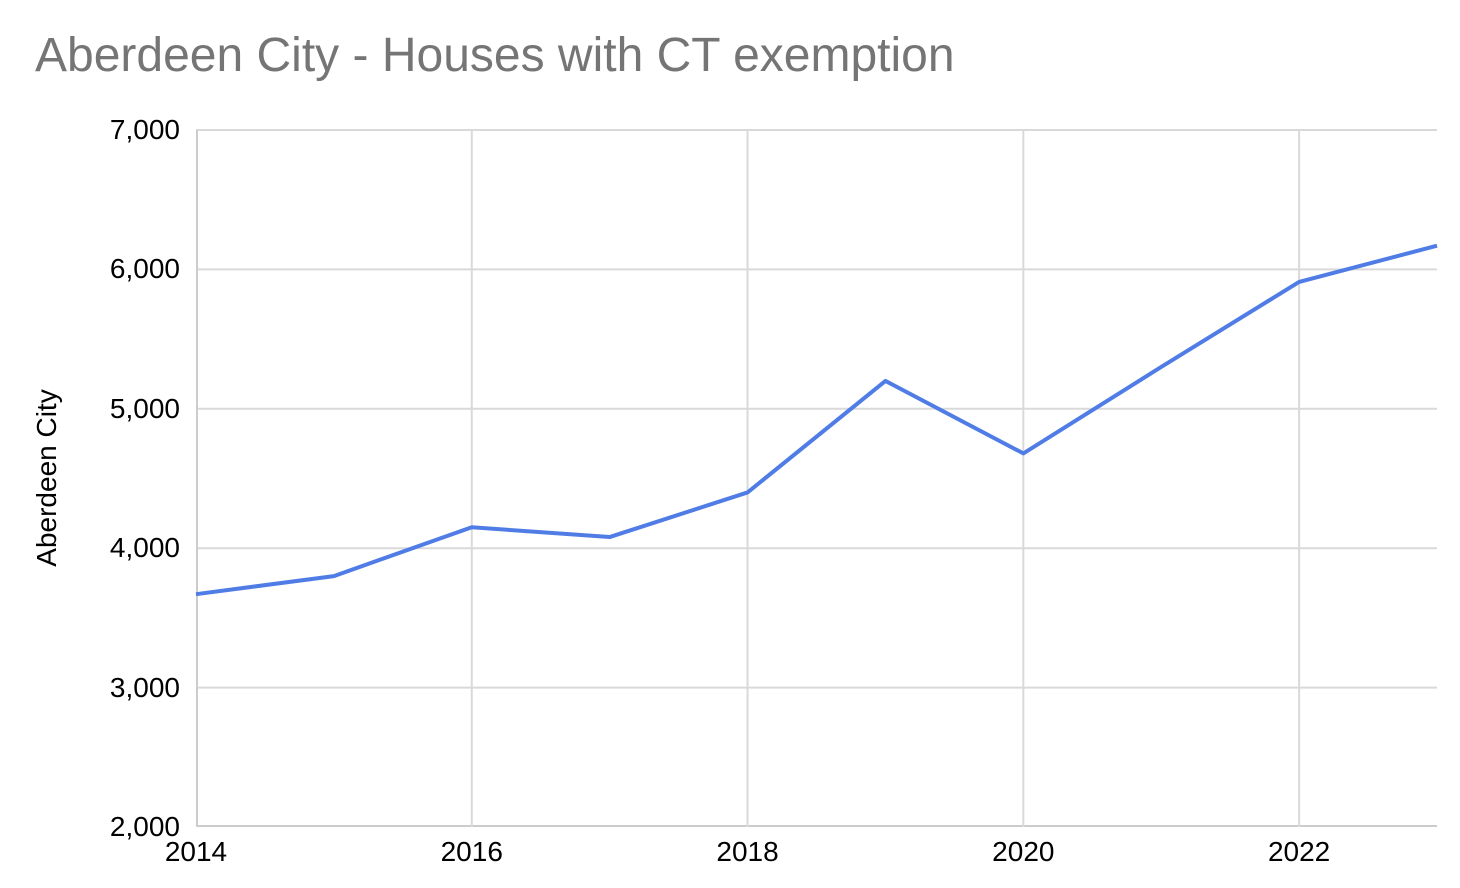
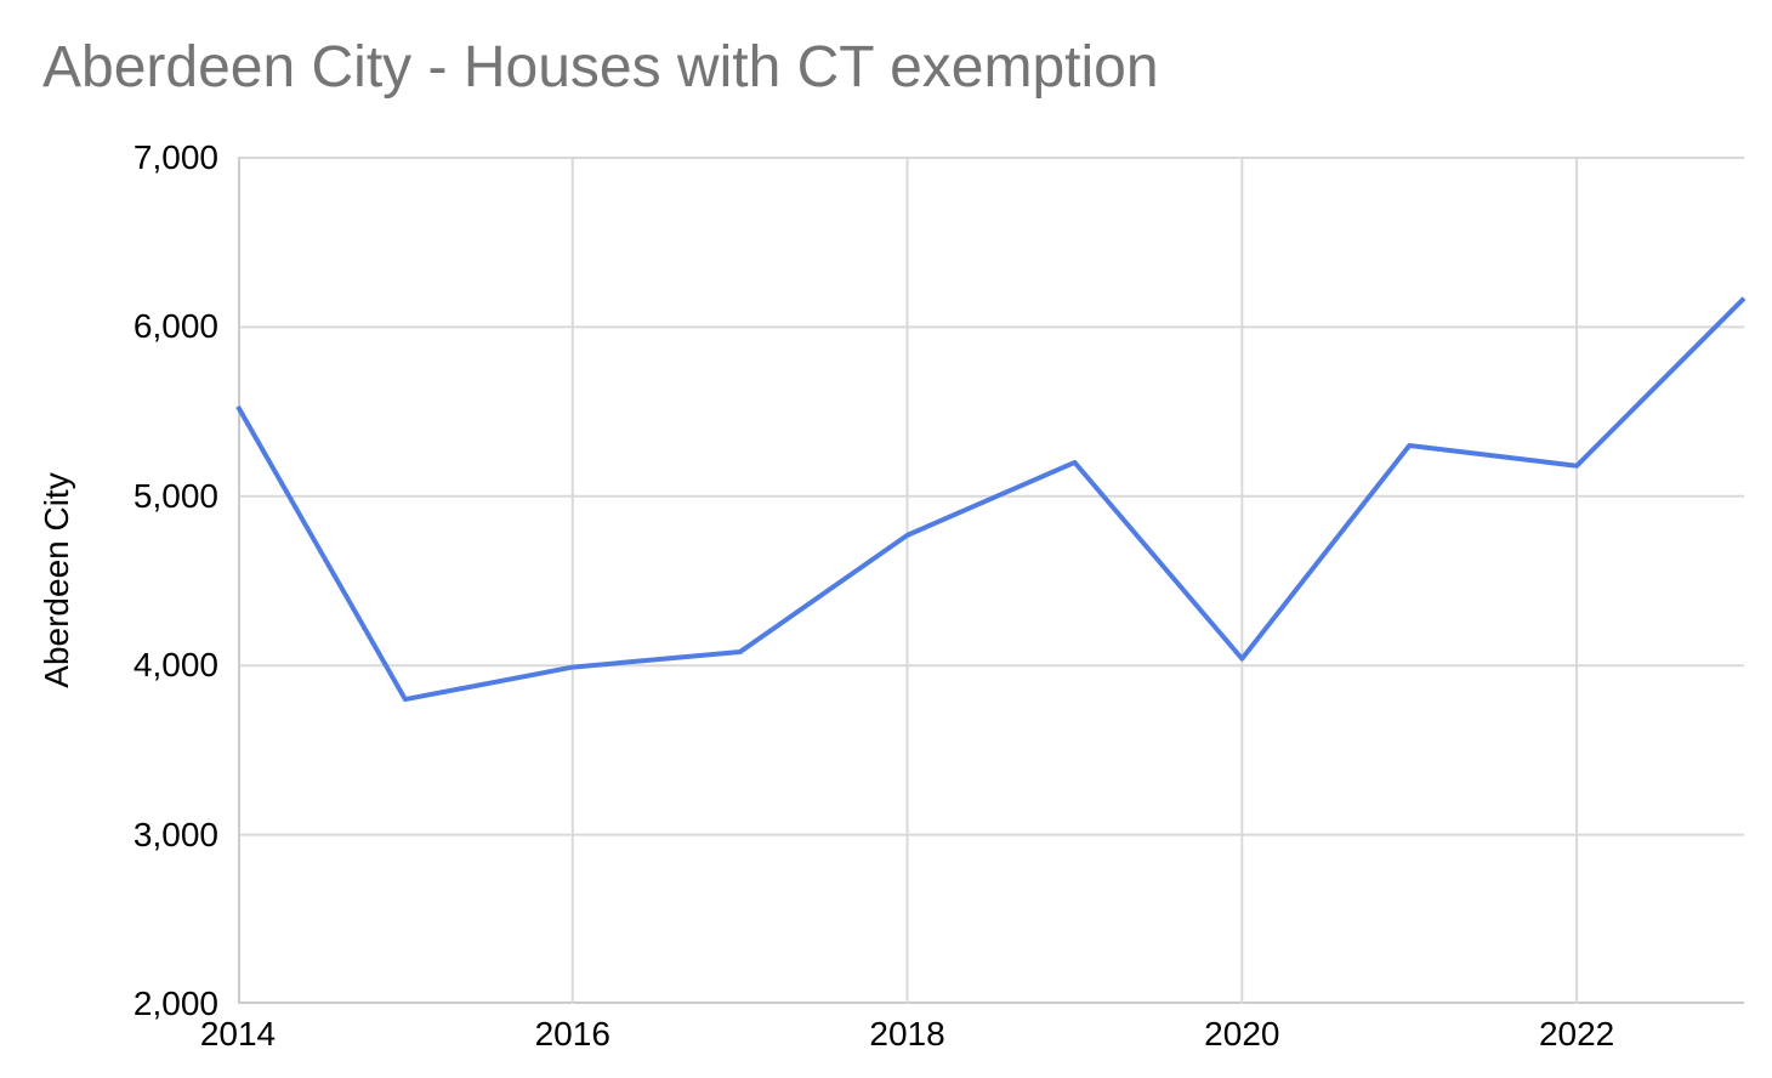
2014: 3670 -> 5530
2016: 4150 -> 3990
2018: 4400 -> 4770
2020: 4680 -> 4040
2022: 5910 -> 5180
